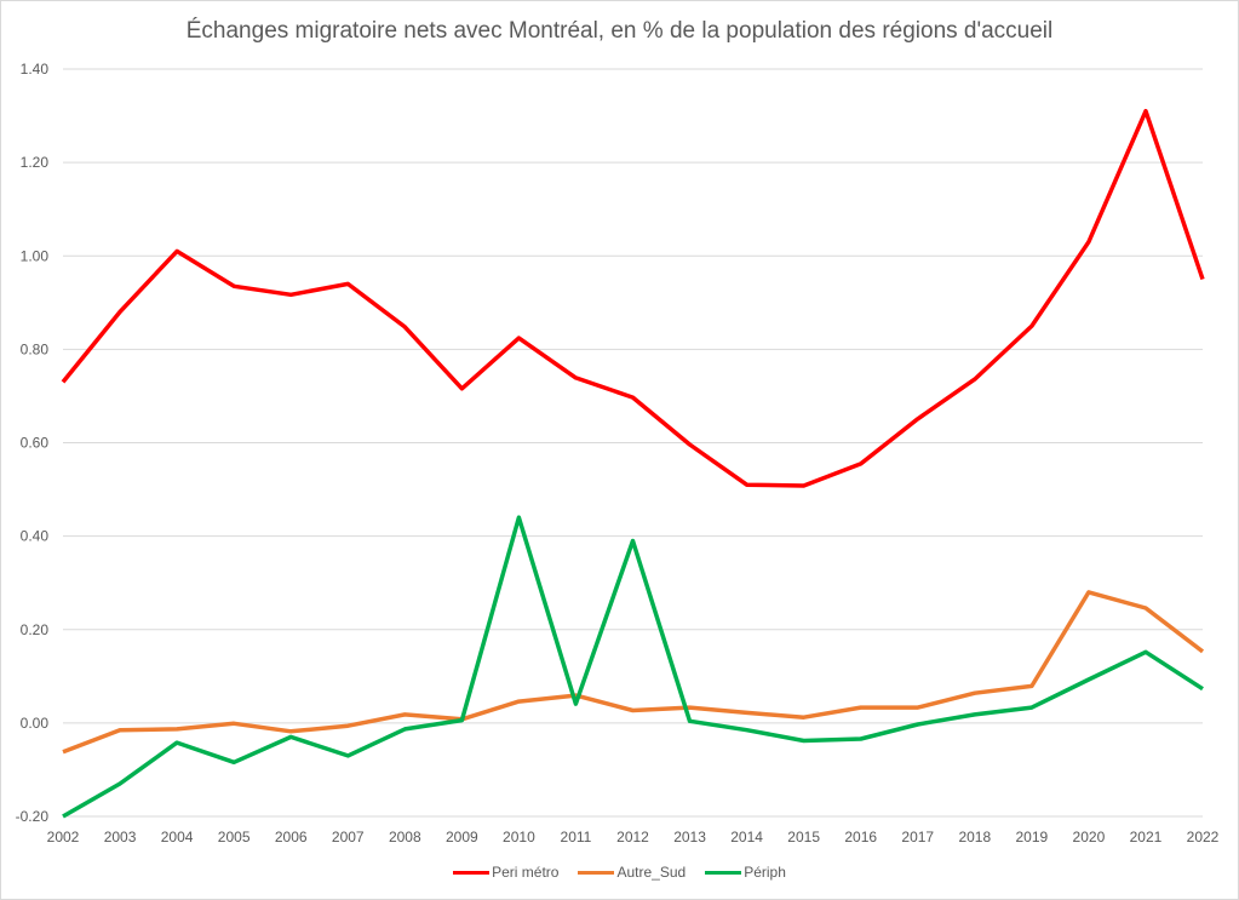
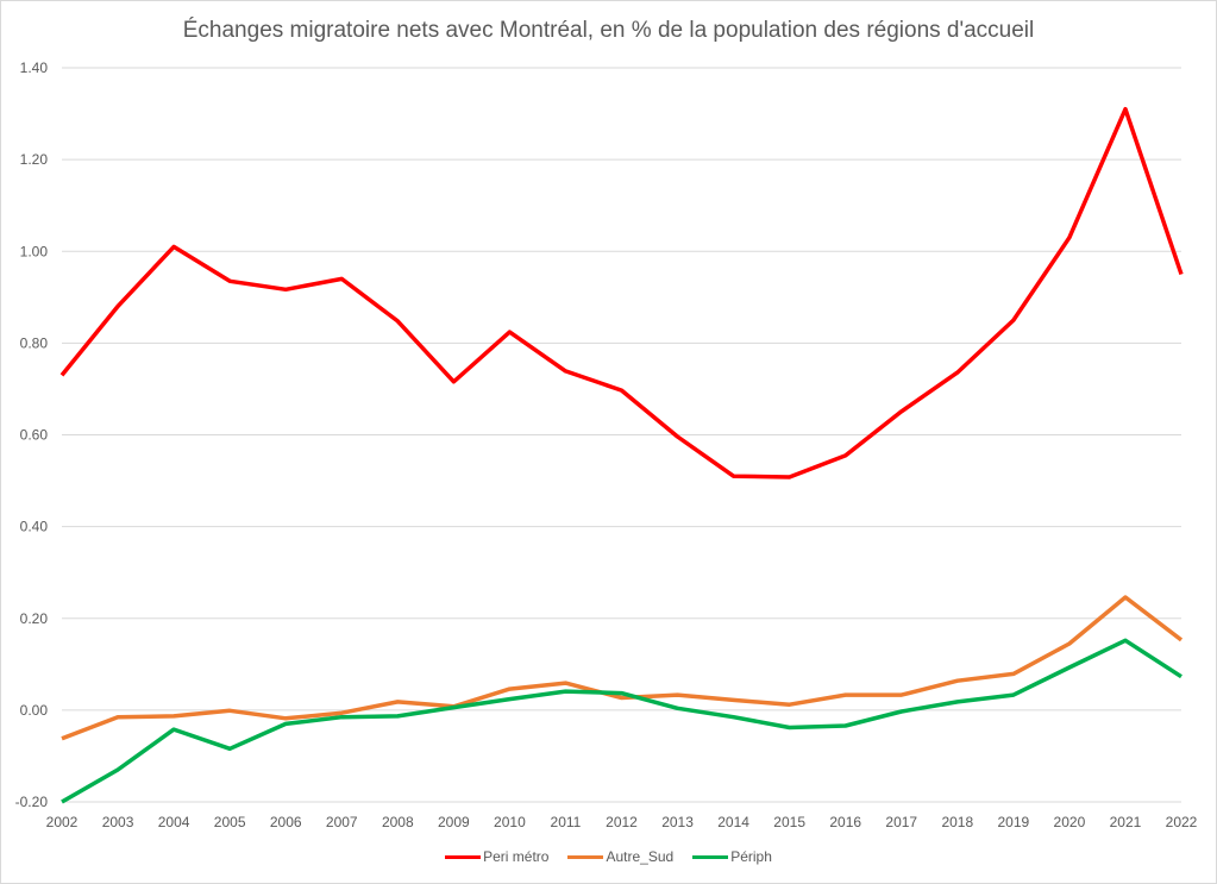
Périph/2007: -0.07 -> -0.01
Périph/2010: 0.44 -> 0.02
Périph/2012: 0.39 -> 0.04
Autre_Sud/2020: 0.28 -> 0.14
